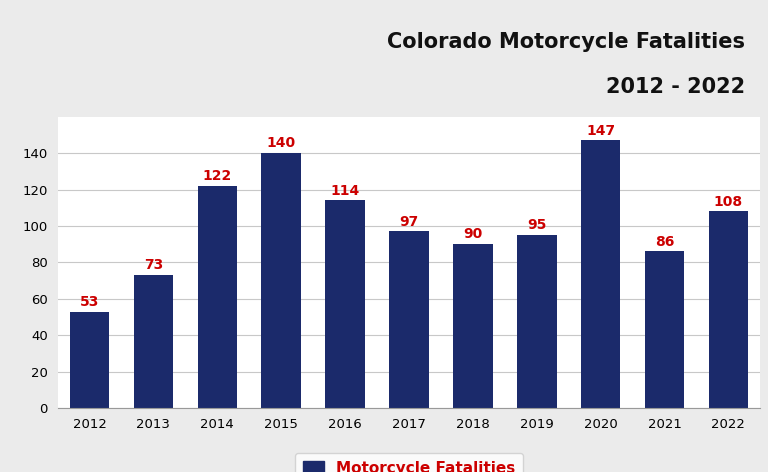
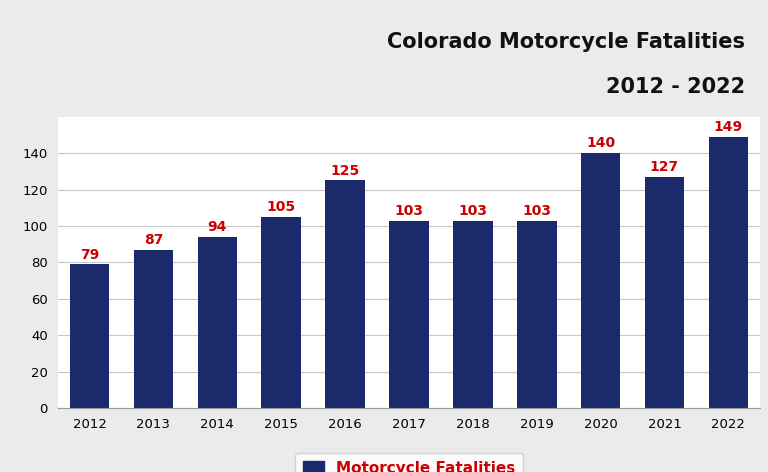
2012: 53 -> 79
2013: 73 -> 87
2014: 122 -> 94
2015: 140 -> 105
2016: 114 -> 125
2017: 97 -> 103
2018: 90 -> 103
2019: 95 -> 103
2020: 147 -> 140
2021: 86 -> 127
2022: 108 -> 149
